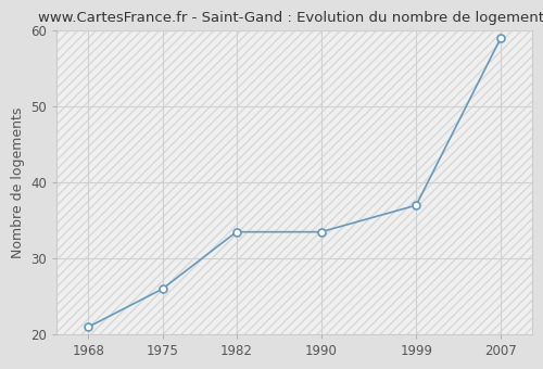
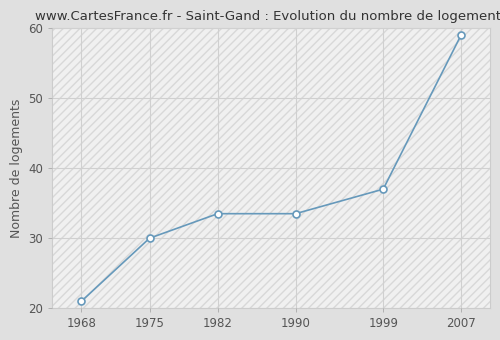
1975: 26.0 -> 30.0
